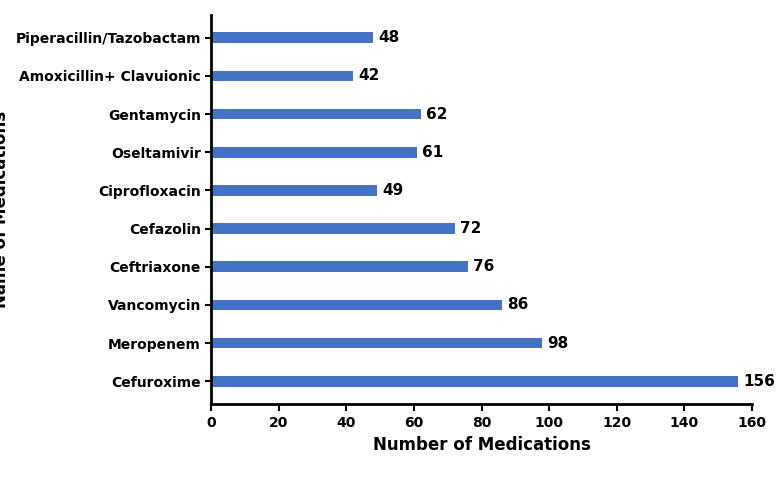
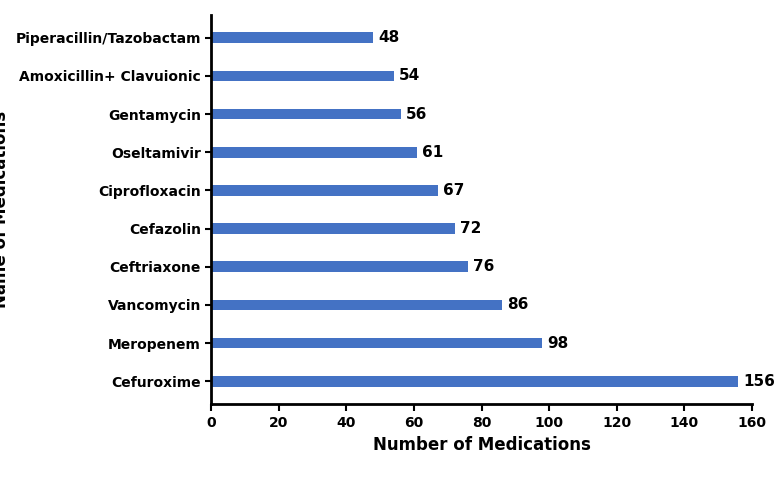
Amoxicillin+ Clavuionic: 42 -> 54
Gentamycin: 62 -> 56
Ciprofloxacin: 49 -> 67
